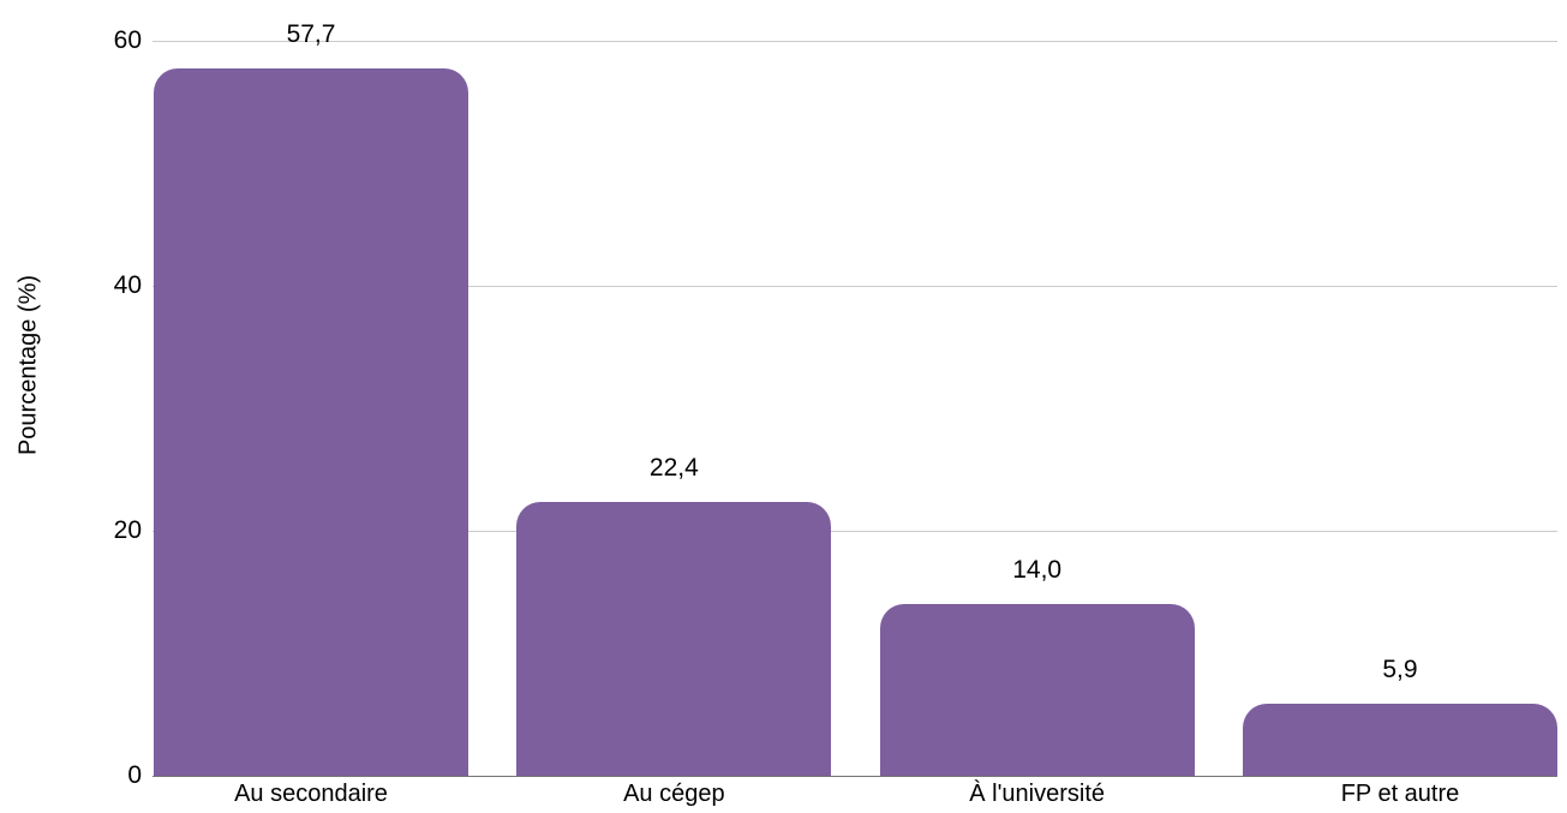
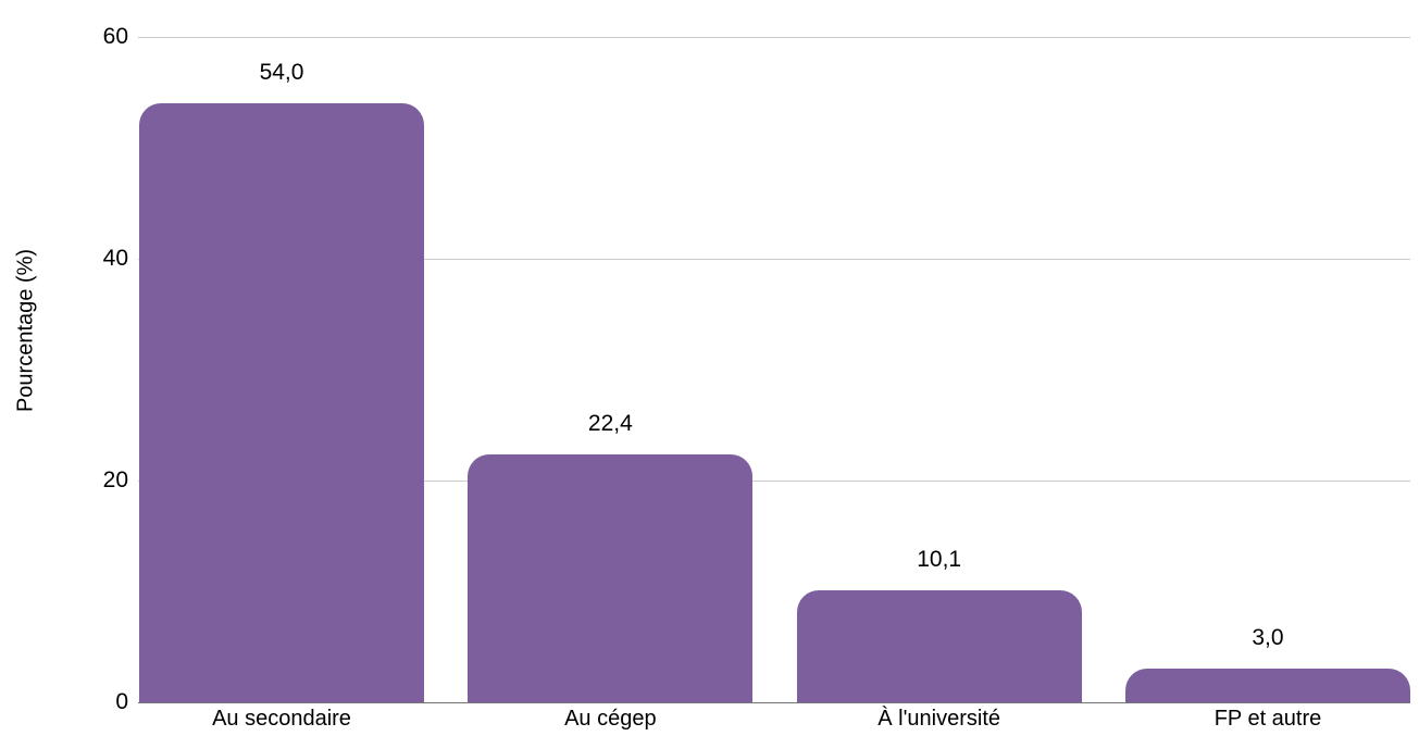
Au secondaire: 57,7 -> 54,0
À l'université: 14,0 -> 10,1
FP et autre: 5,9 -> 3,0
